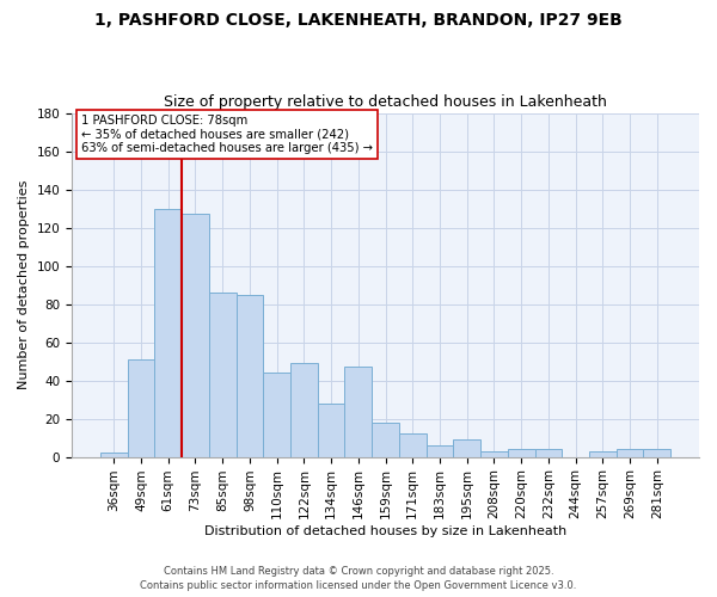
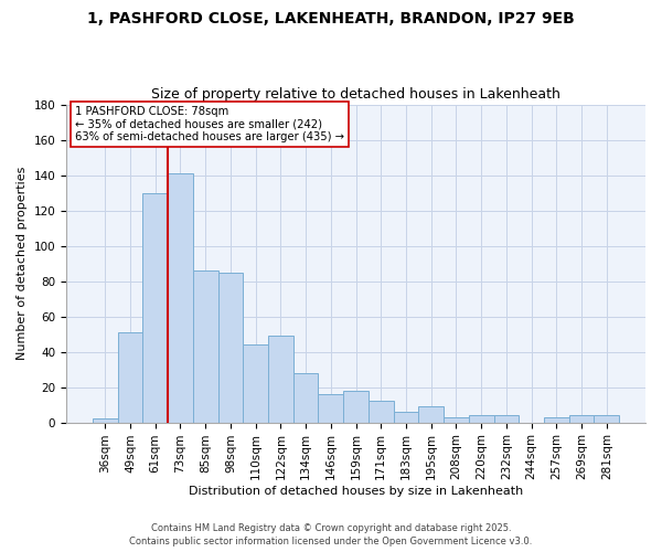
73sqm: 127 -> 141
146sqm: 47 -> 16
